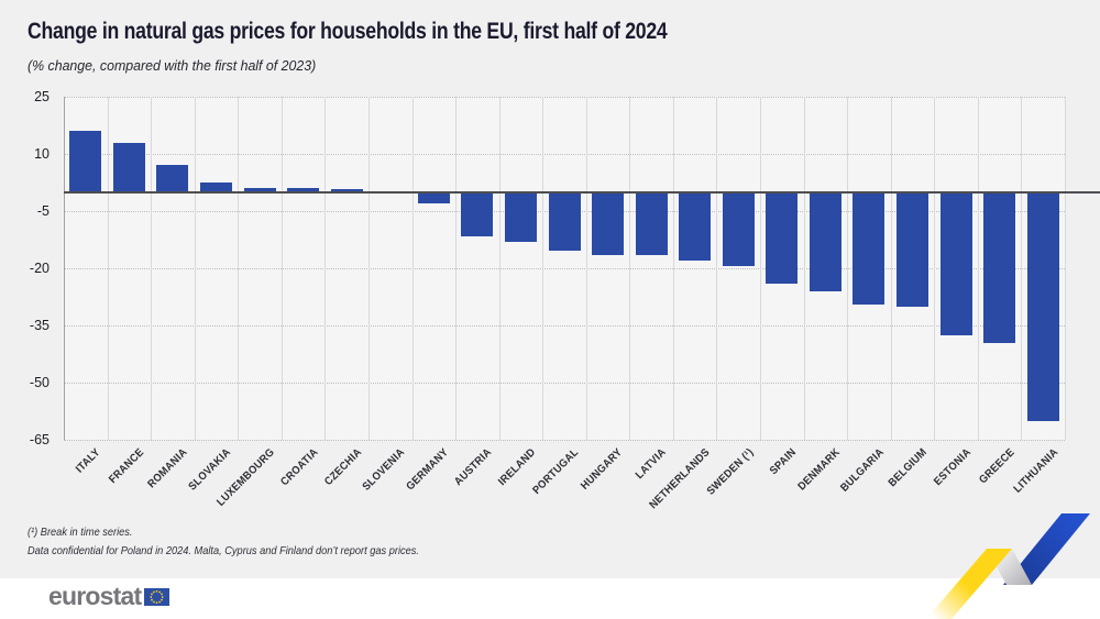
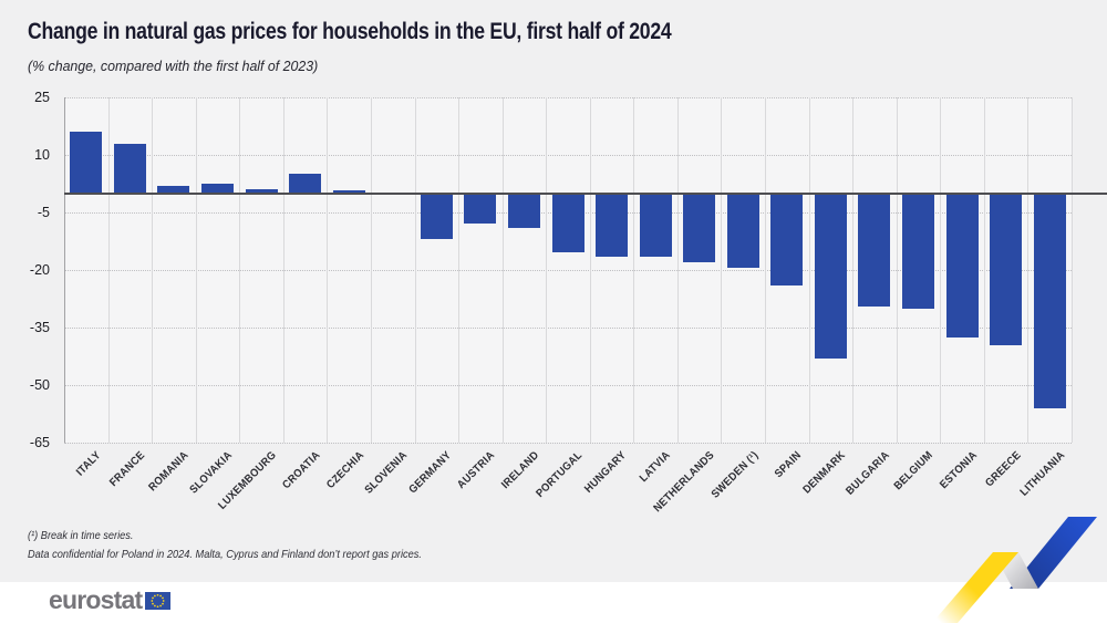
ROMANIA: 7 -> 2
CROATIA: 1 -> 5
GERMANY: -3 -> -12
AUSTRIA: -12 -> -8
IRELAND: -13 -> -9
DENMARK: -26 -> -43
LITHUANIA: -60 -> -56
